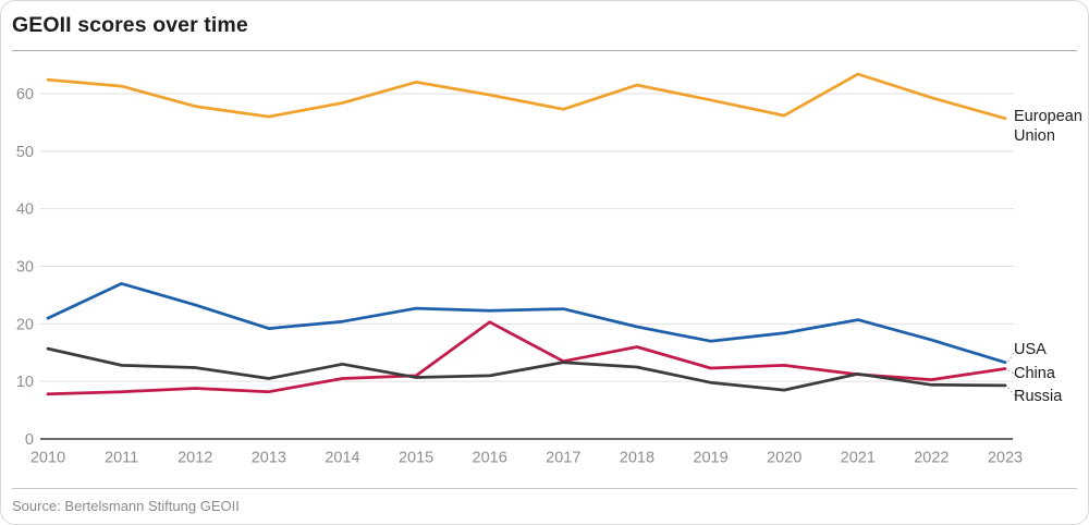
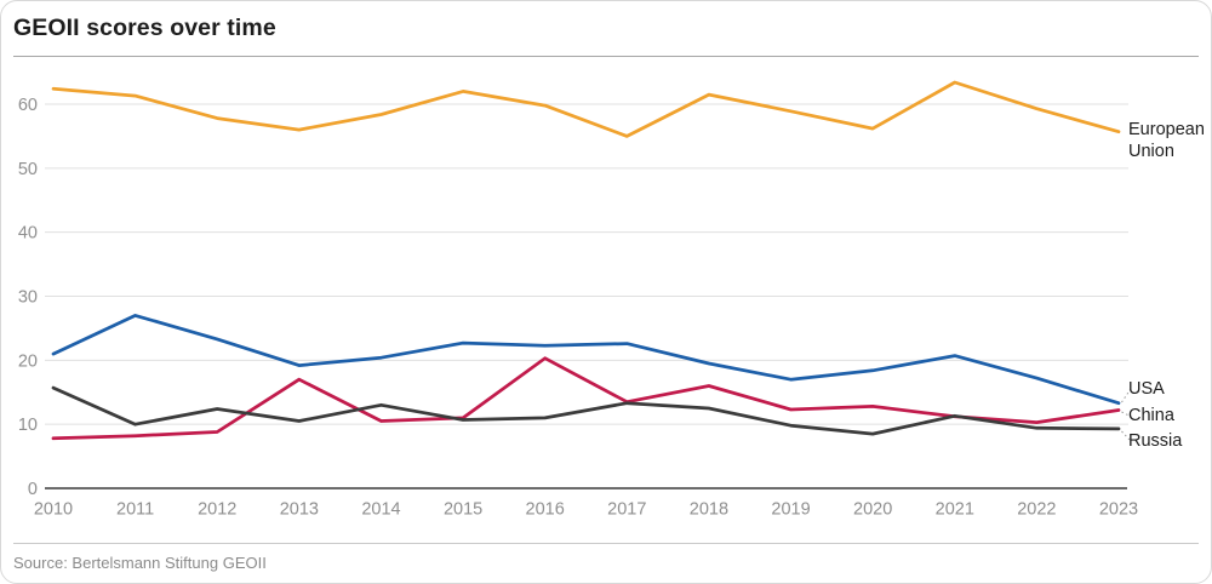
Russia/2011: 13 -> 10
China/2013: 8 -> 17
European Union/2017: 57 -> 55
